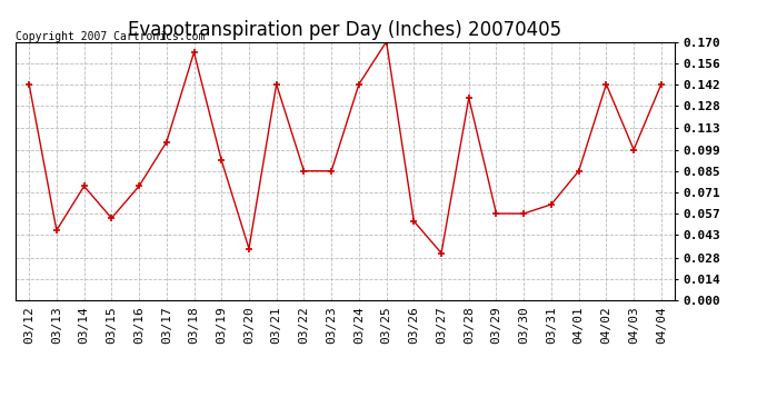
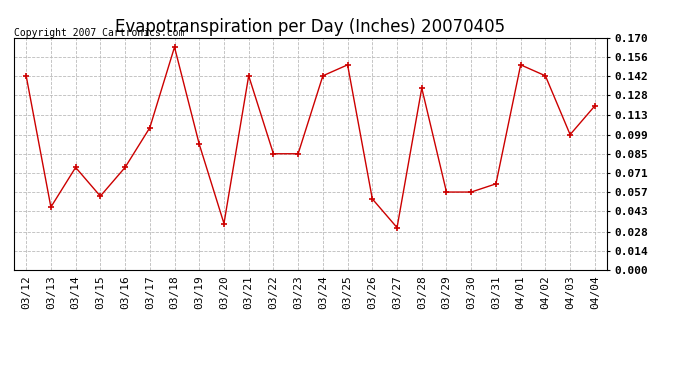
03/25: 0.170 -> 0.150
04/01: 0.085 -> 0.150
04/04: 0.142 -> 0.120
